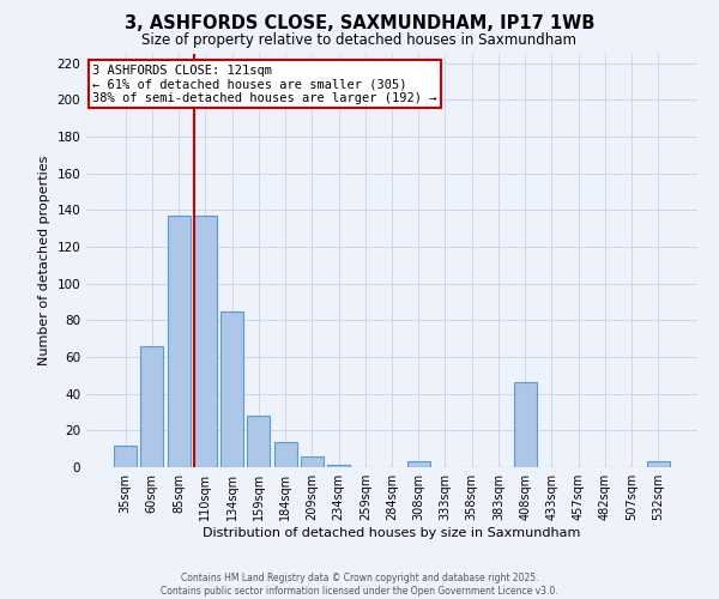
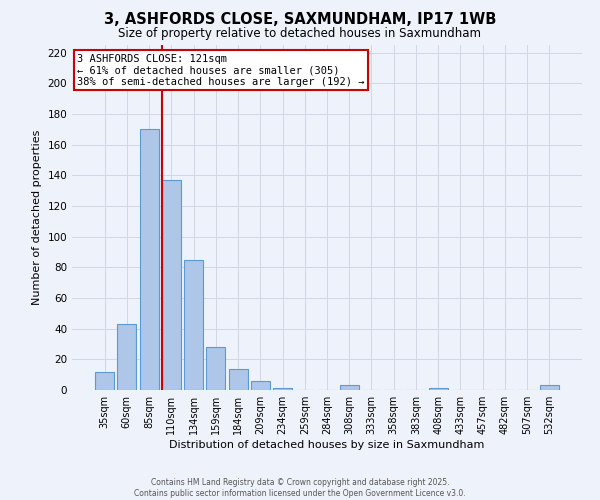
60sqm: 66 -> 43
85sqm: 137 -> 170
408sqm: 46 -> 1
